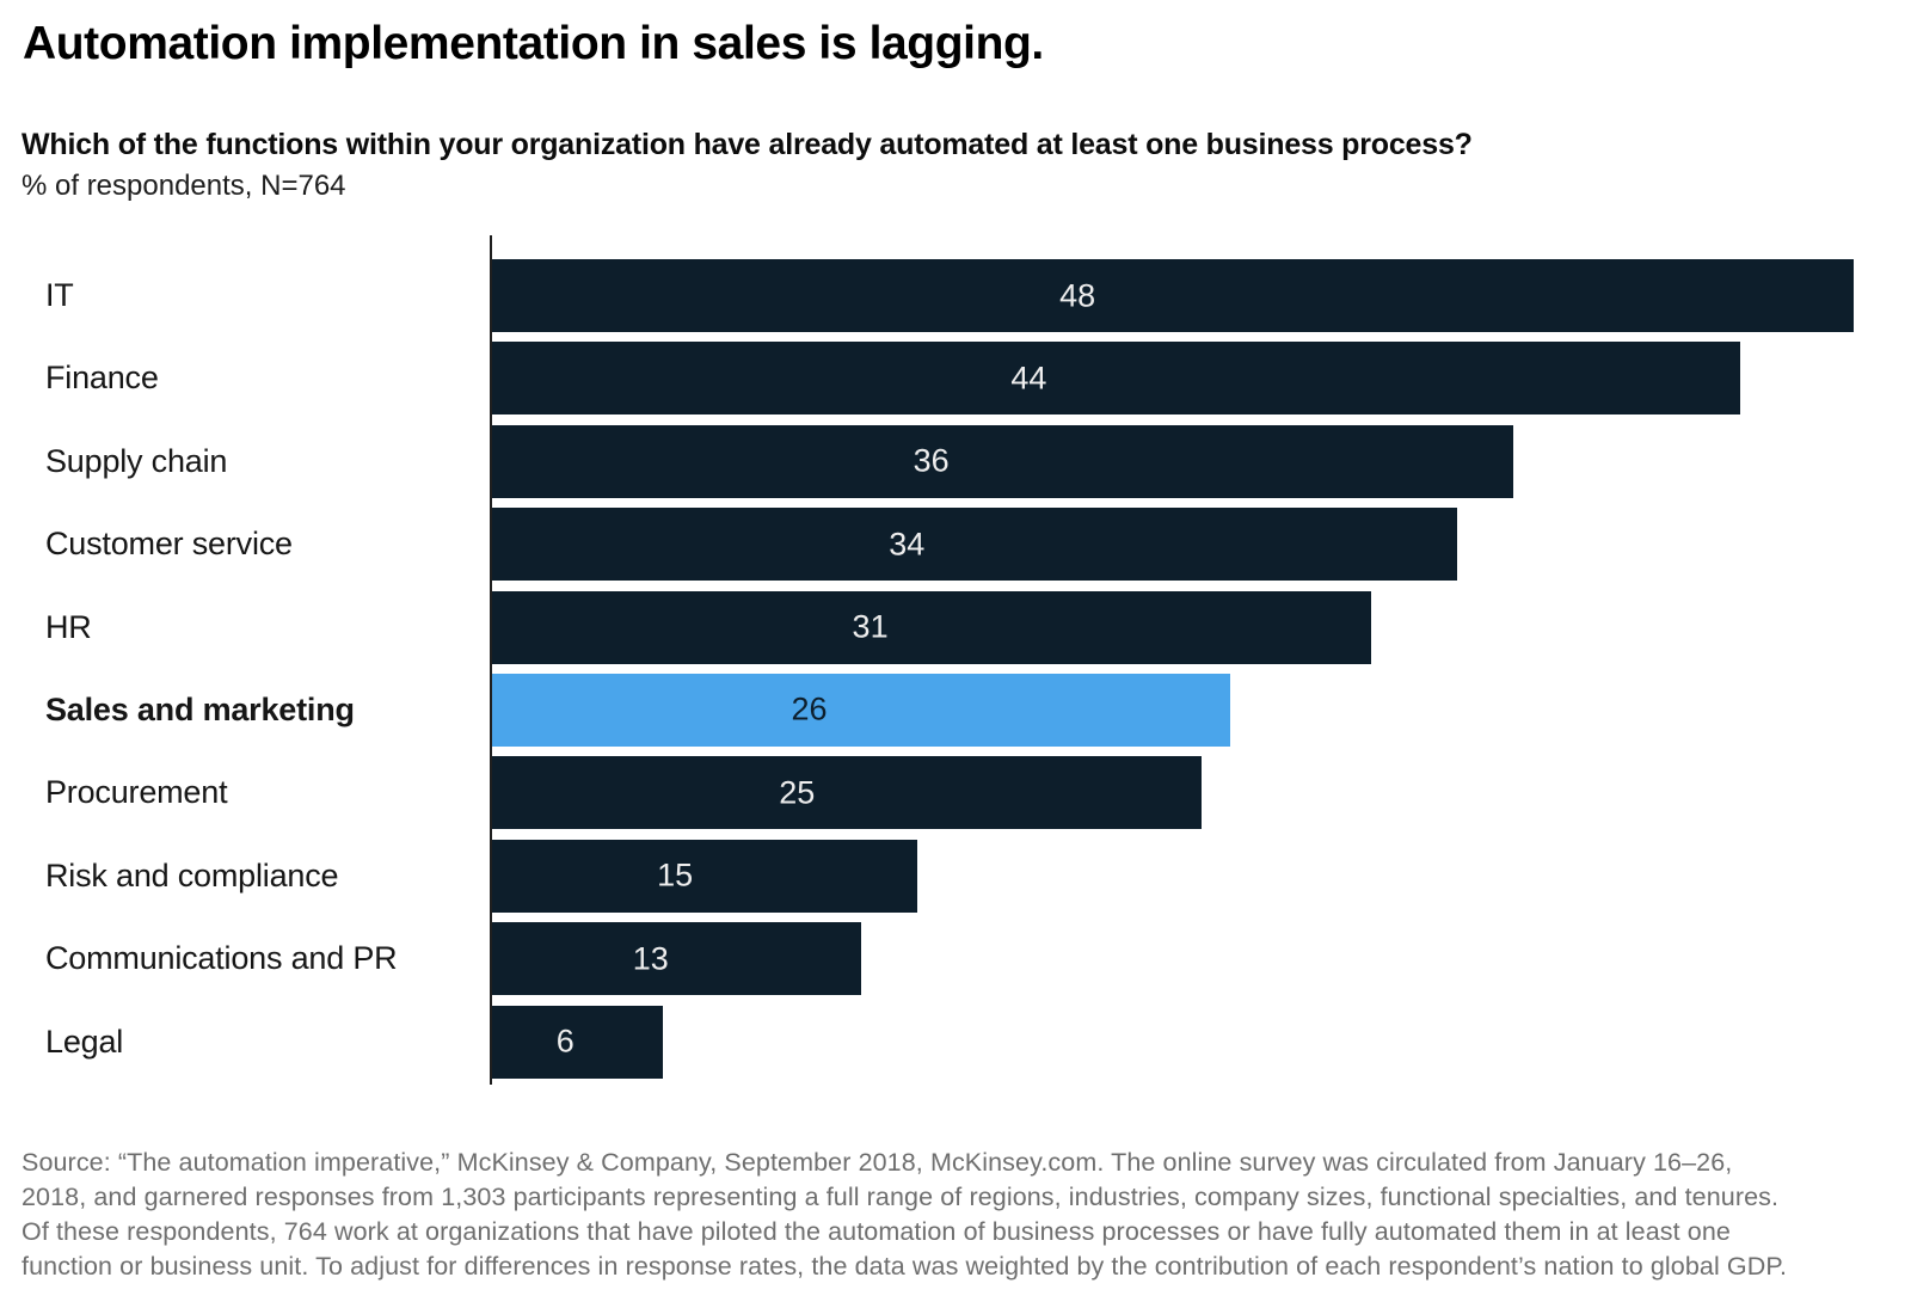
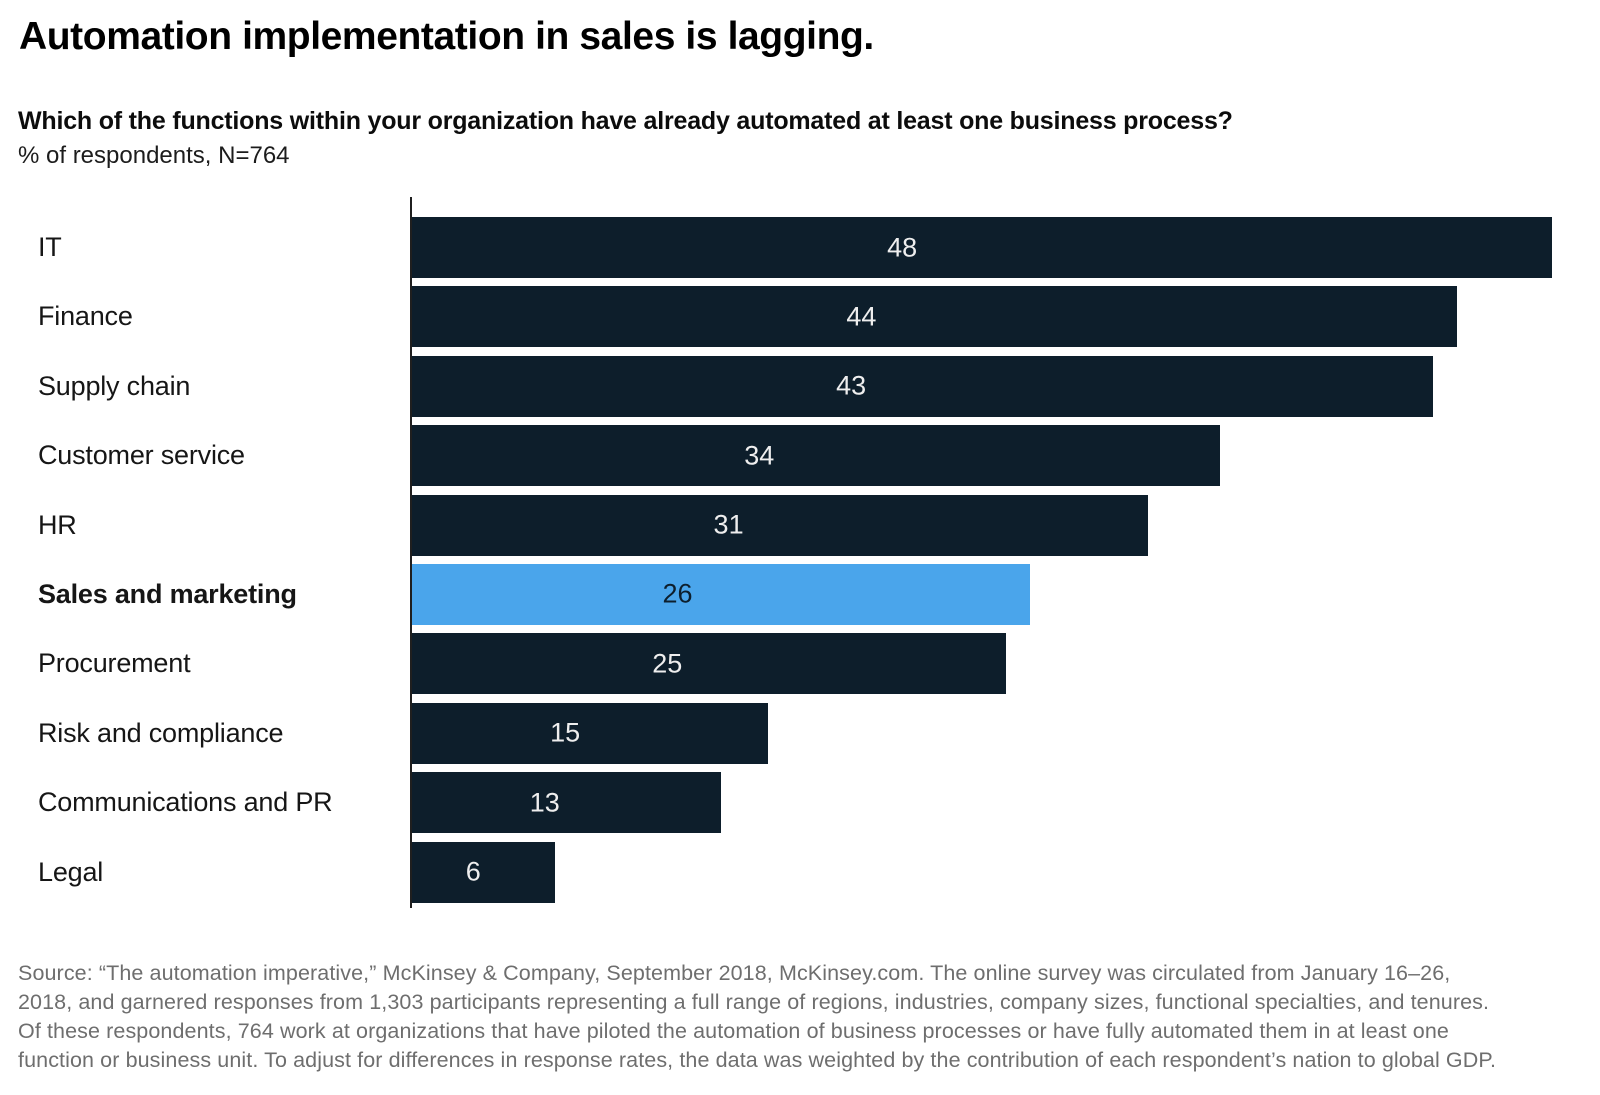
Supply chain: 36 -> 43
